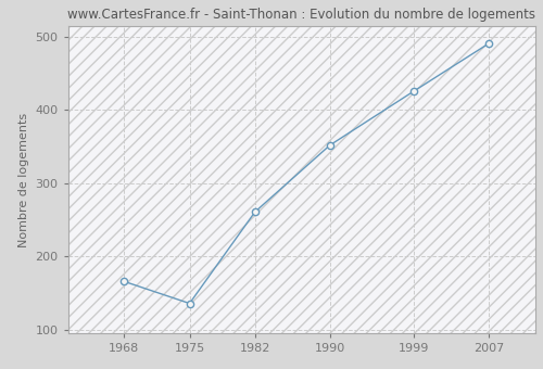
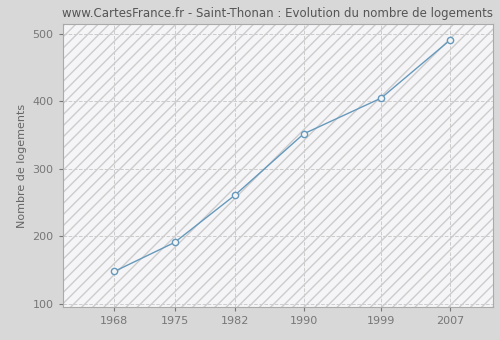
1968: 166 -> 148
1975: 136 -> 191
1999: 426 -> 405
